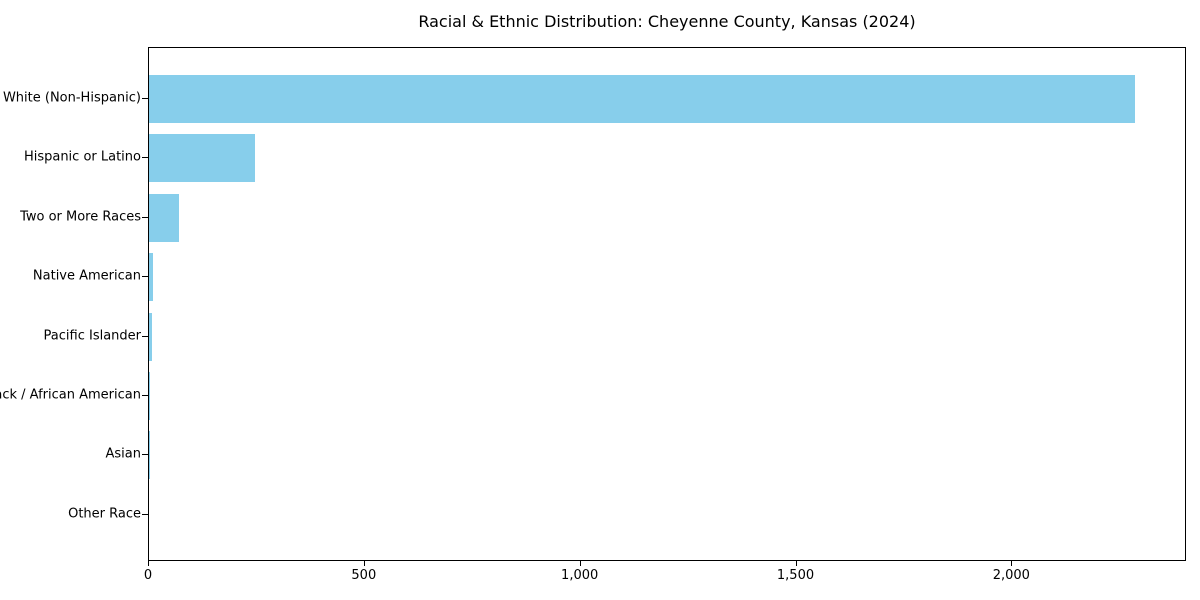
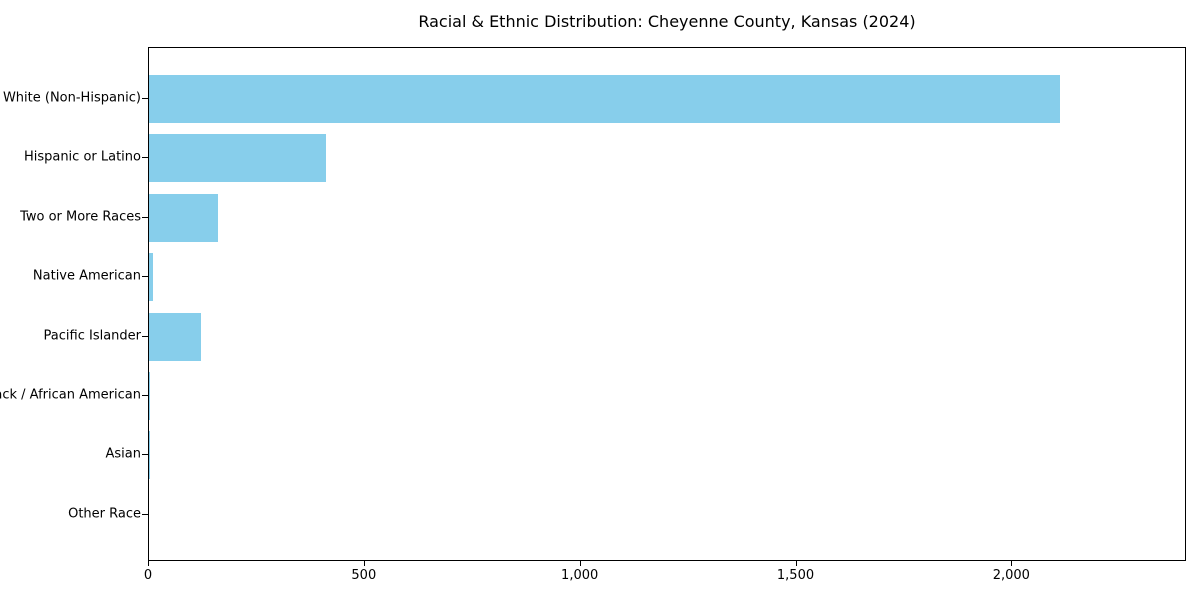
White (Non-Hispanic): 2280 -> 2110
Hispanic or Latino: 240 -> 410
Two or More Races: 70 -> 160
Pacific Islander: 10 -> 120
